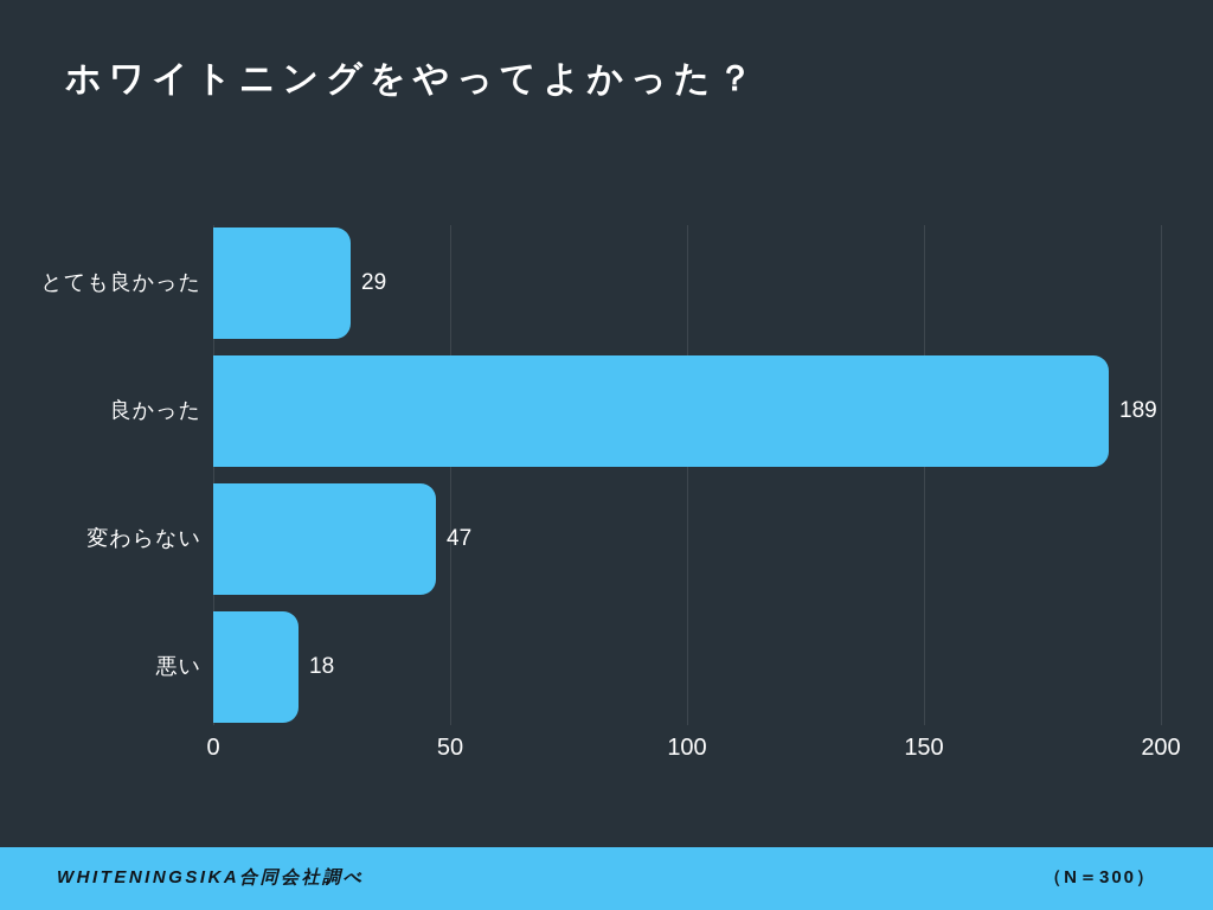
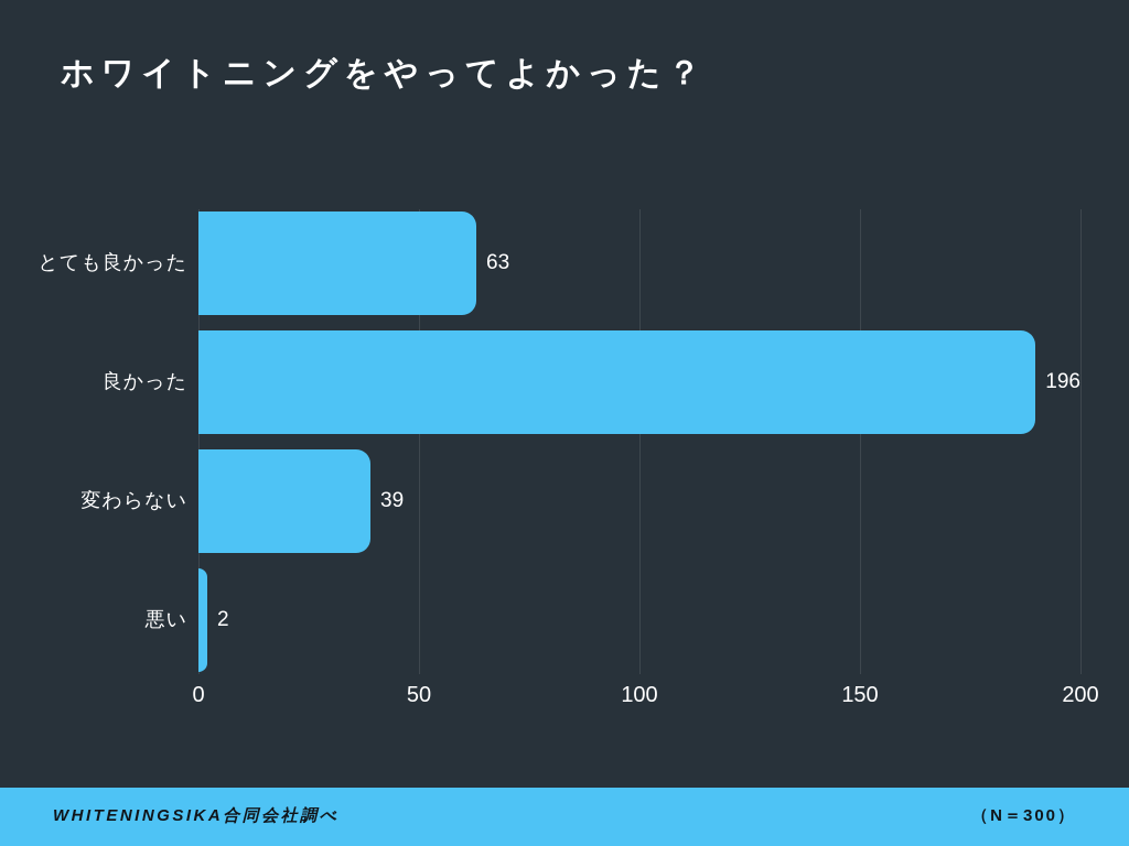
とても良かった: 29 -> 63
良かった: 189 -> 196
変わらない: 47 -> 39
悪い: 18 -> 2
